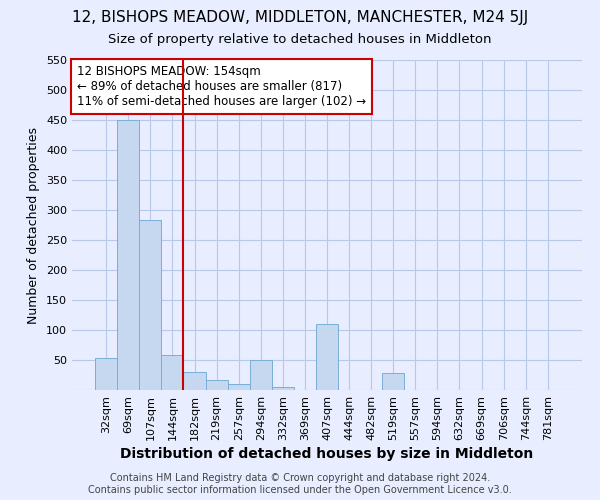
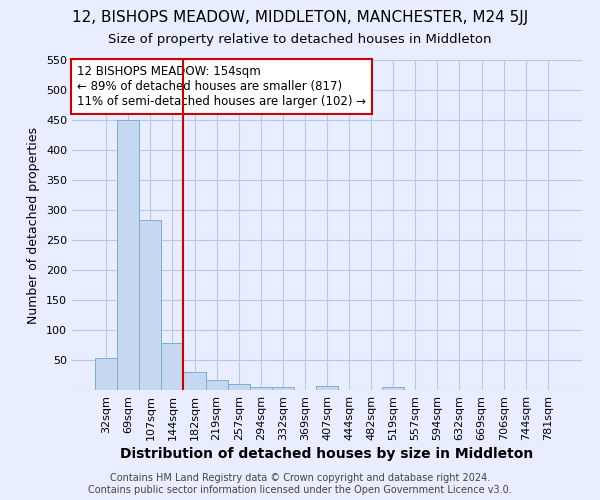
144sqm: 58 -> 78
294sqm: 50 -> 5
407sqm: 110 -> 6
519sqm: 28 -> 5
